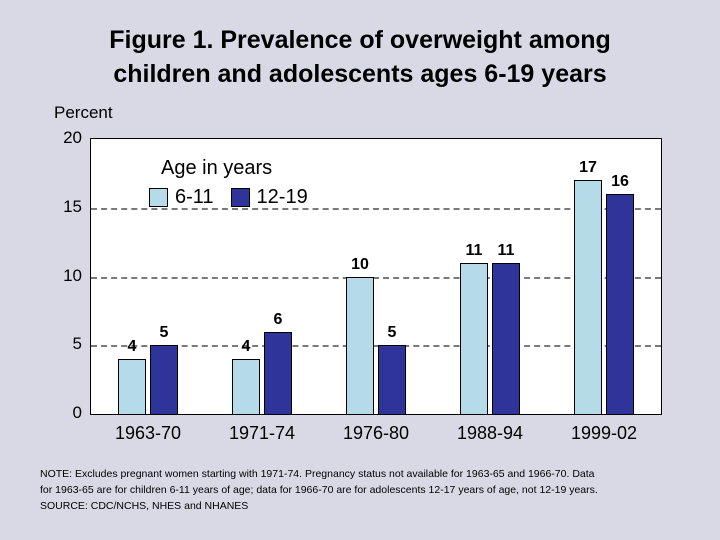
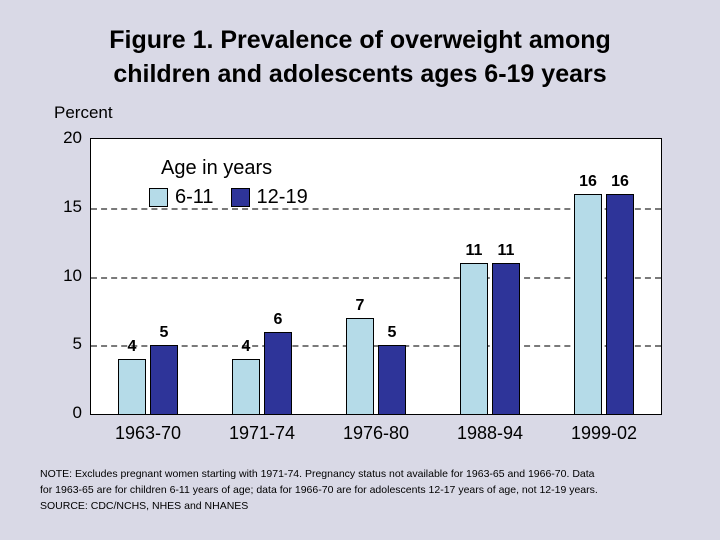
6-11/1976-80: 10 -> 7
6-11/1999-02: 17 -> 16
